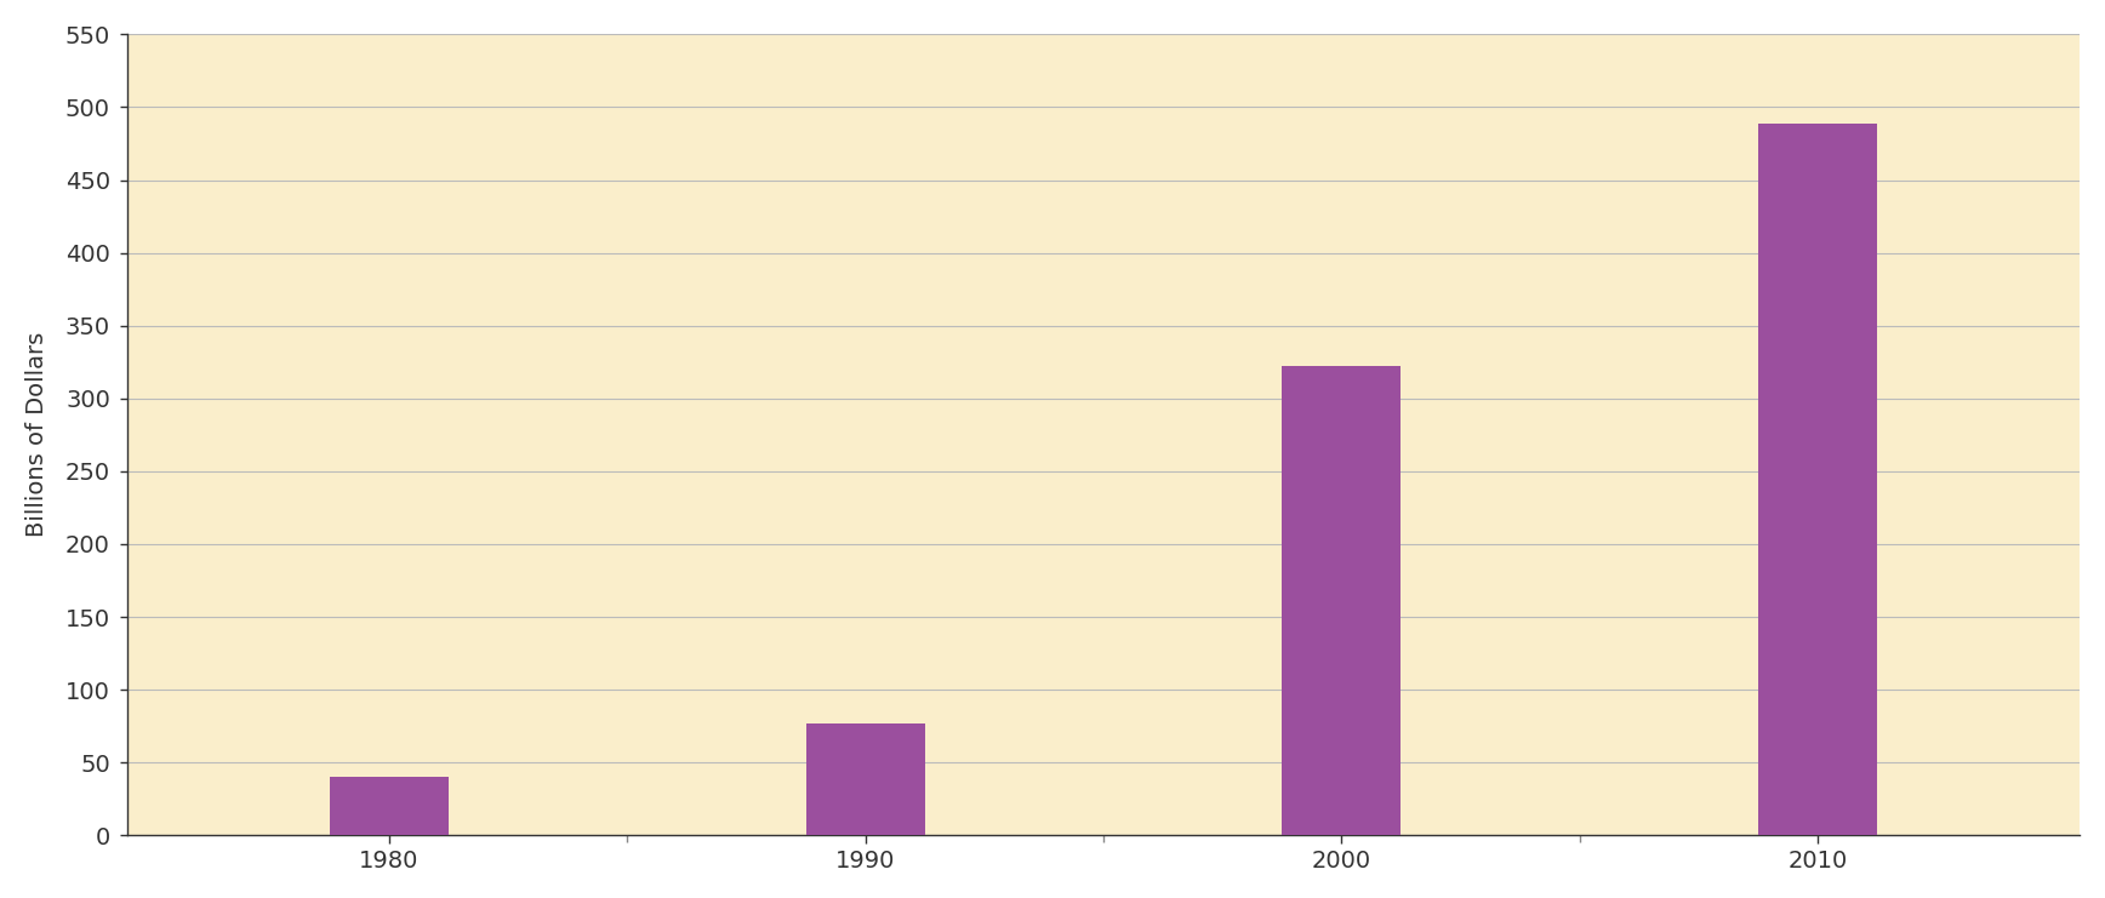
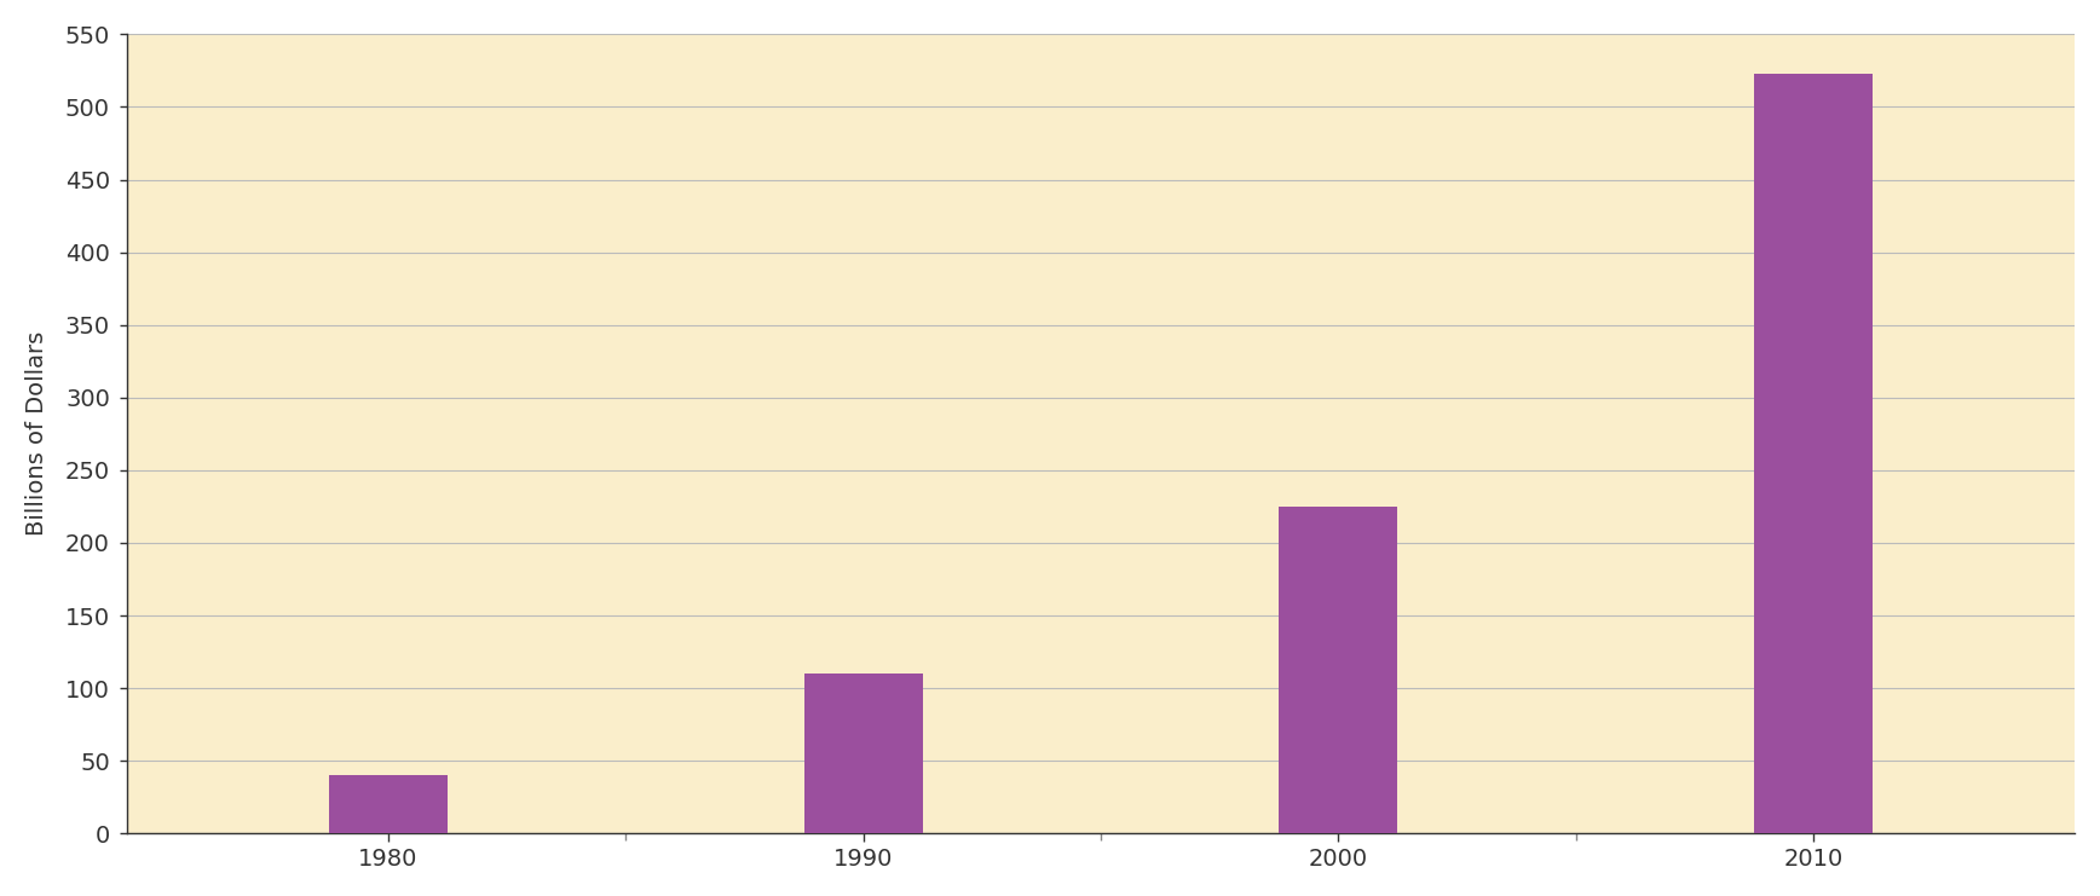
1990: 77 -> 110
2000: 322 -> 225
2010: 489 -> 523
